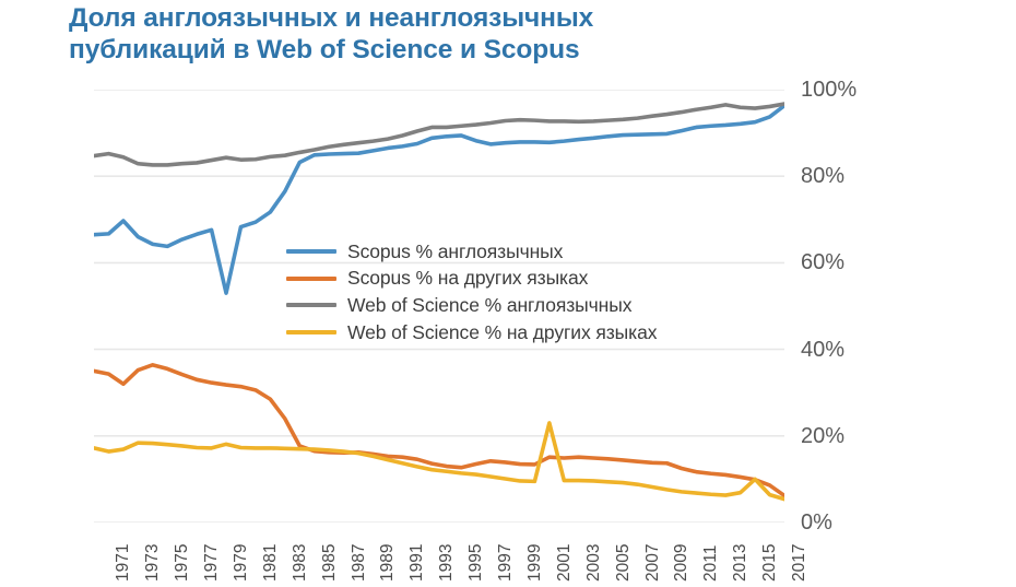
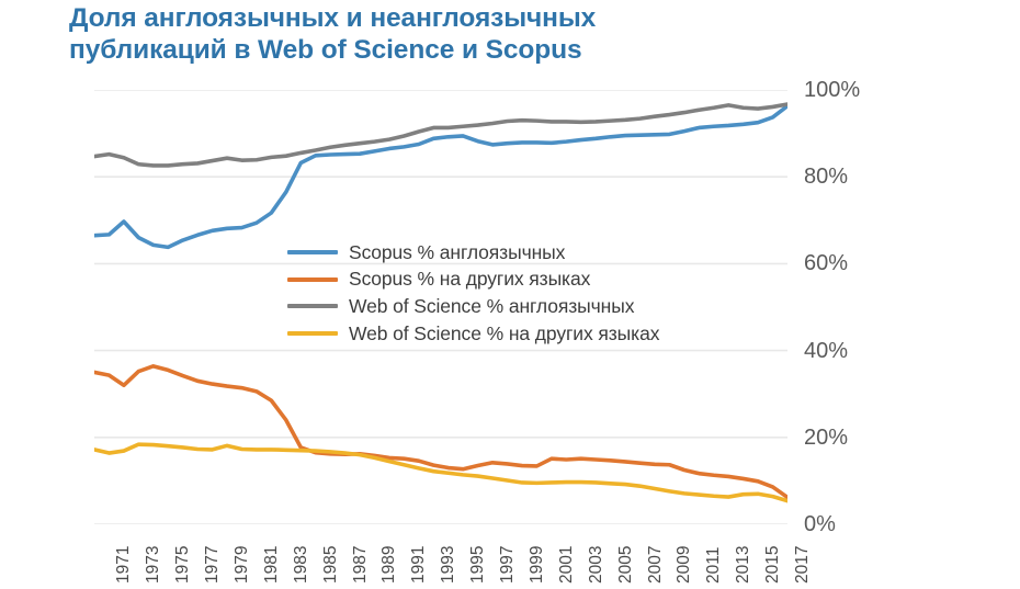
Scopus % англоязычных/1979: 53% -> 68%
Web of Science % на других языках/2001: 23% -> 10%
Web of Science % на других языках/2015: 10% -> 7%
